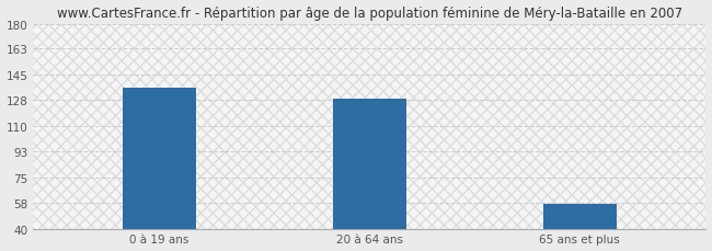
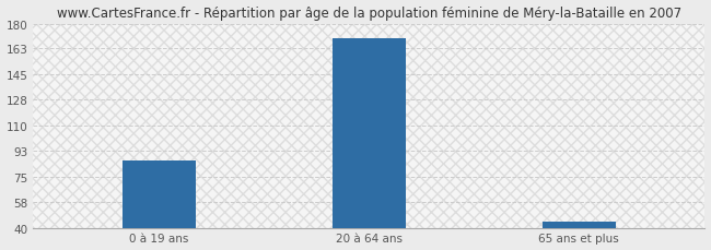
0 à 19 ans: 136 -> 86
20 à 64 ans: 129 -> 170
65 ans et plus: 57 -> 44
